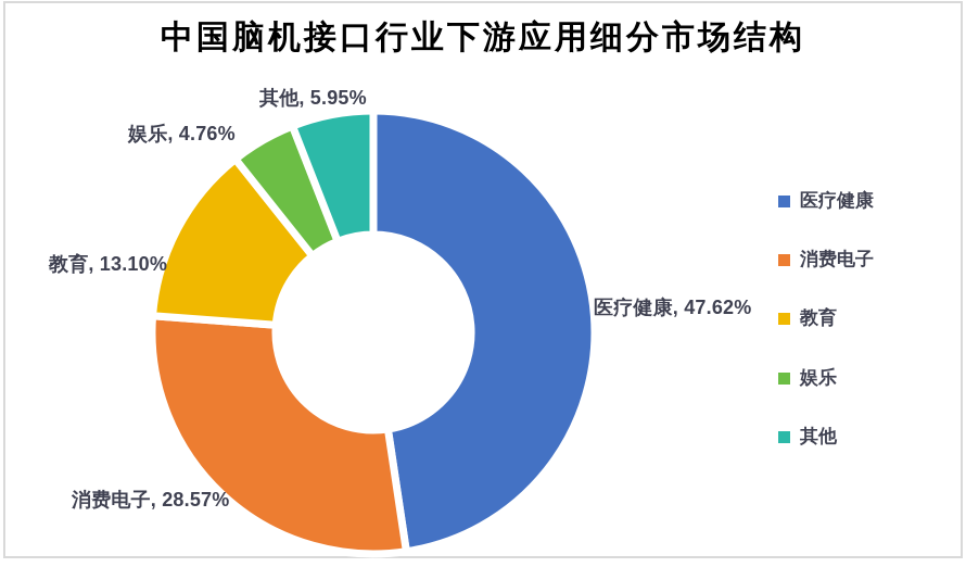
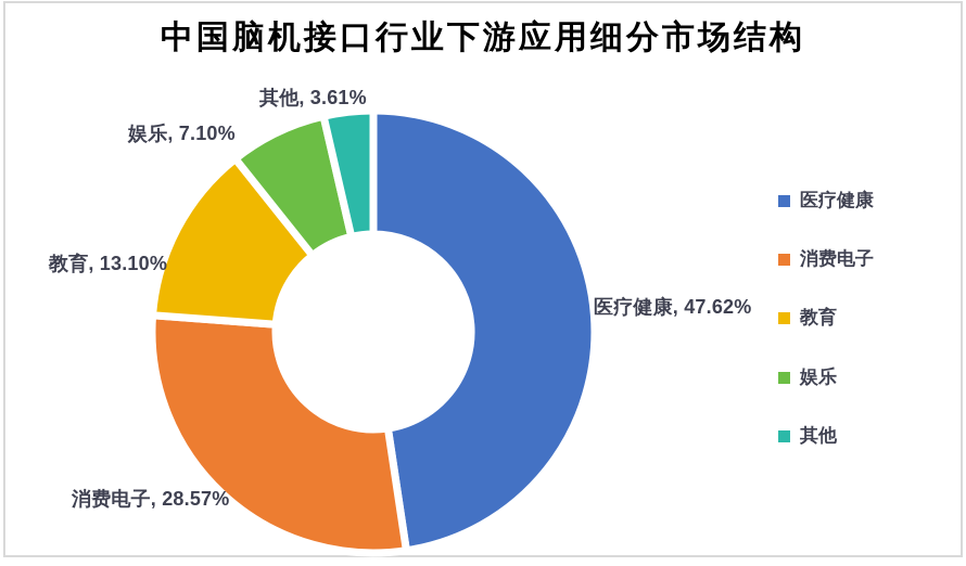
娱乐: 4.76% -> 7.10%
其他: 5.95% -> 3.61%
